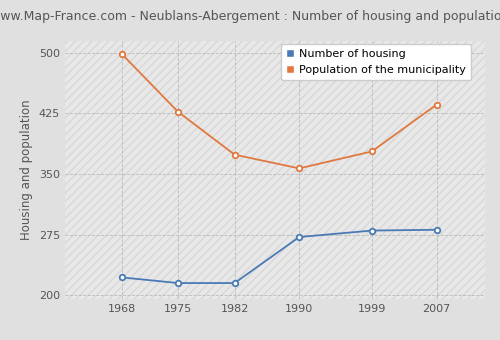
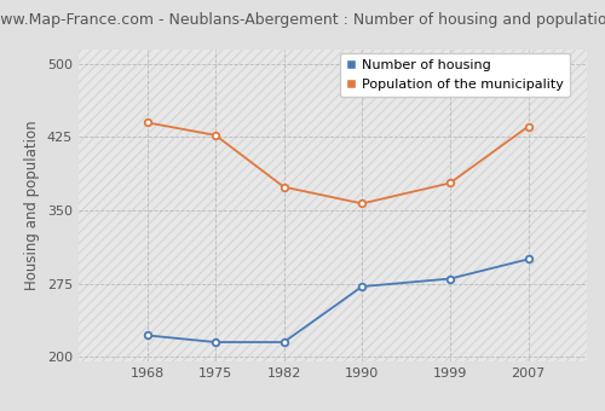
Population of the municipality/1968: 499 -> 440
Number of housing/2007: 281 -> 300
